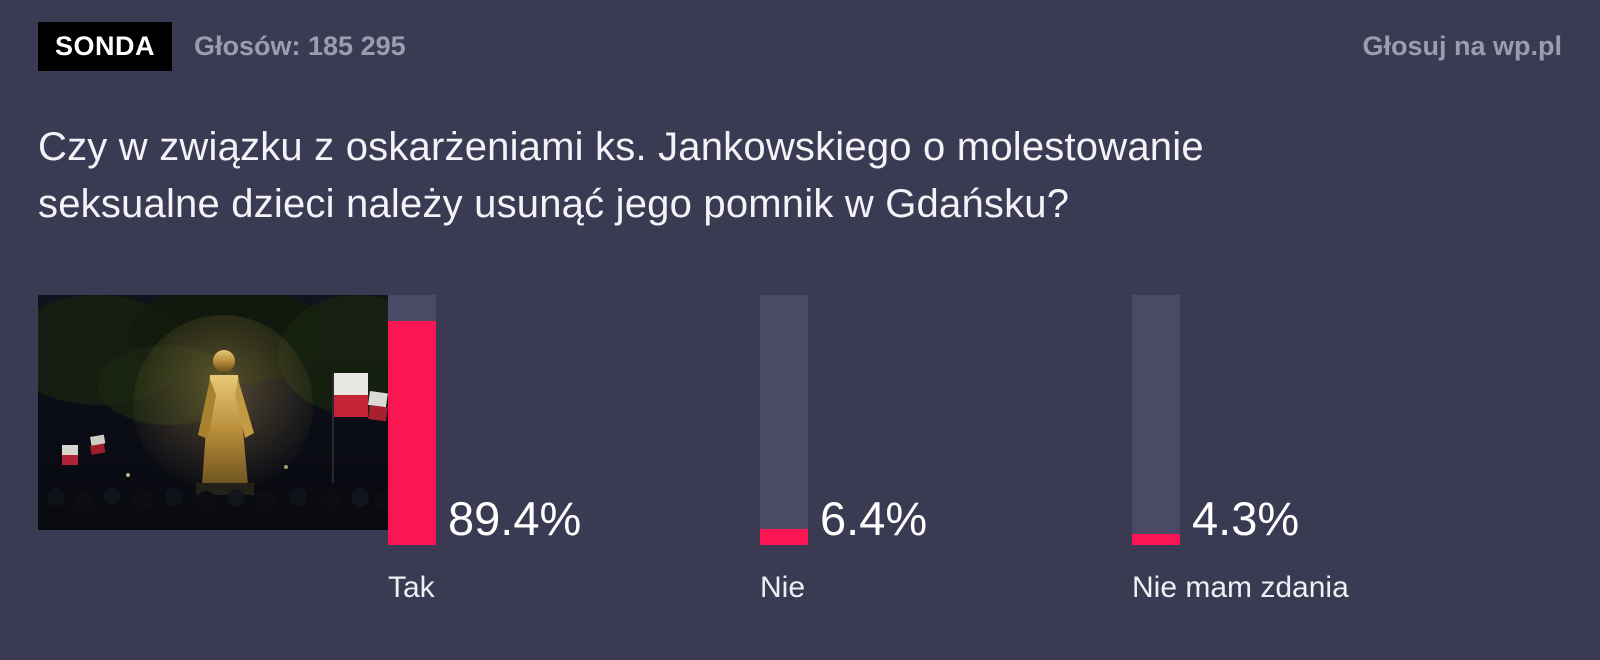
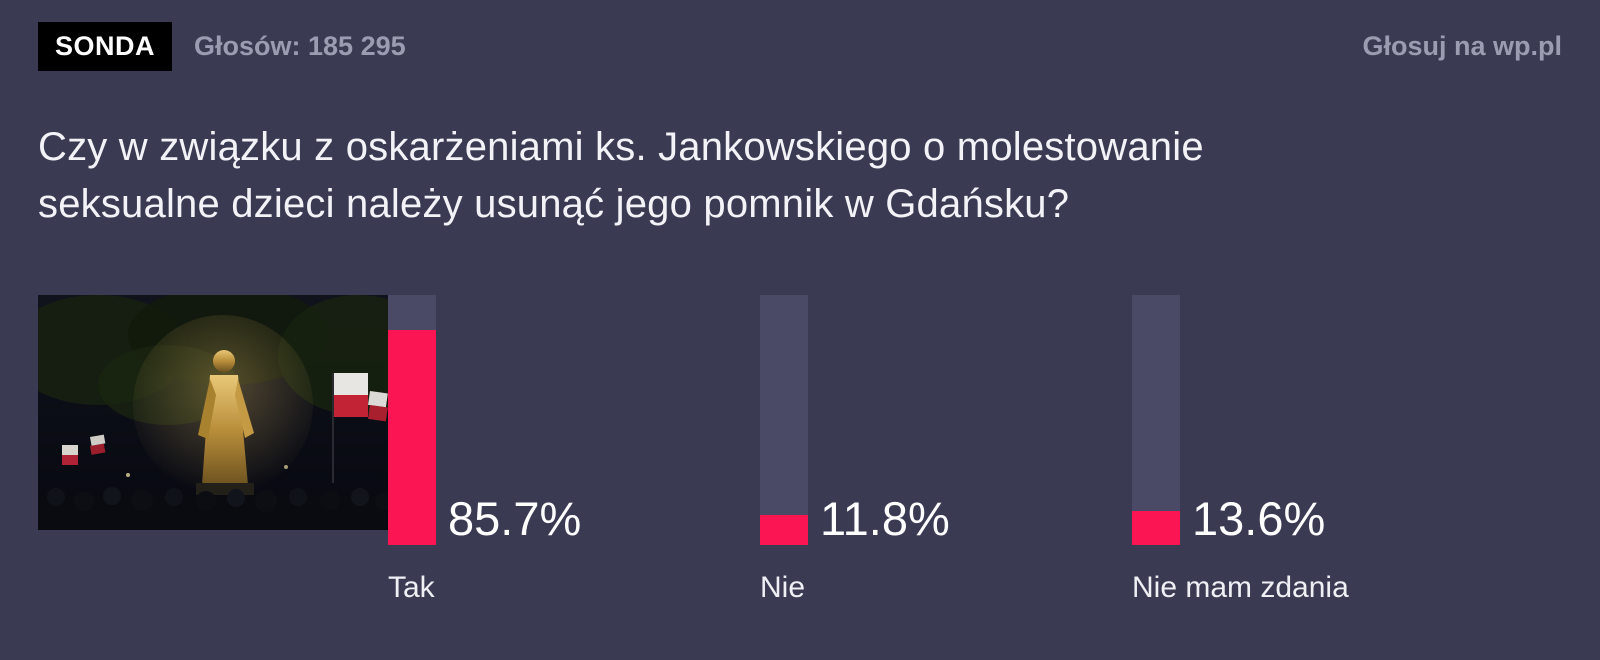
Tak: 89.4% -> 85.7%
Nie: 6.4% -> 11.8%
Nie mam zdania: 4.3% -> 13.6%
